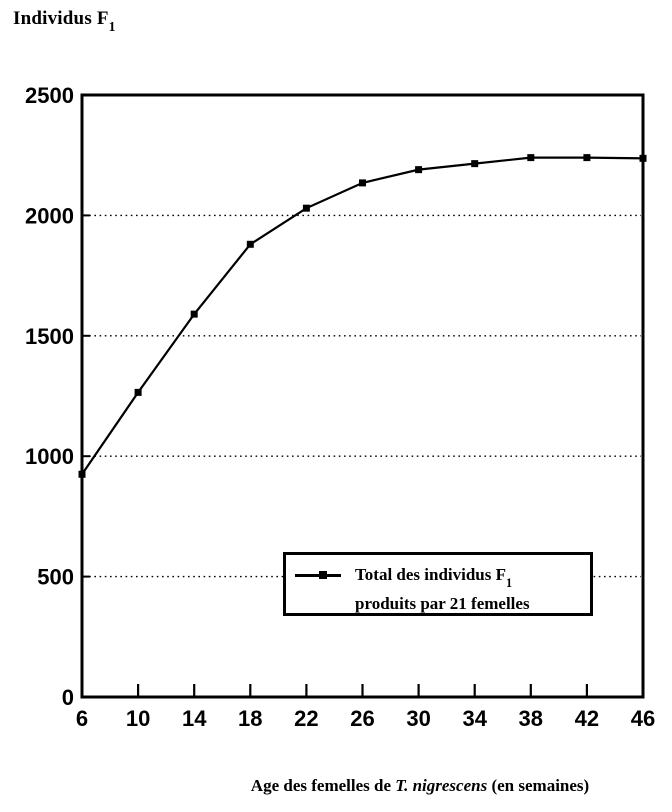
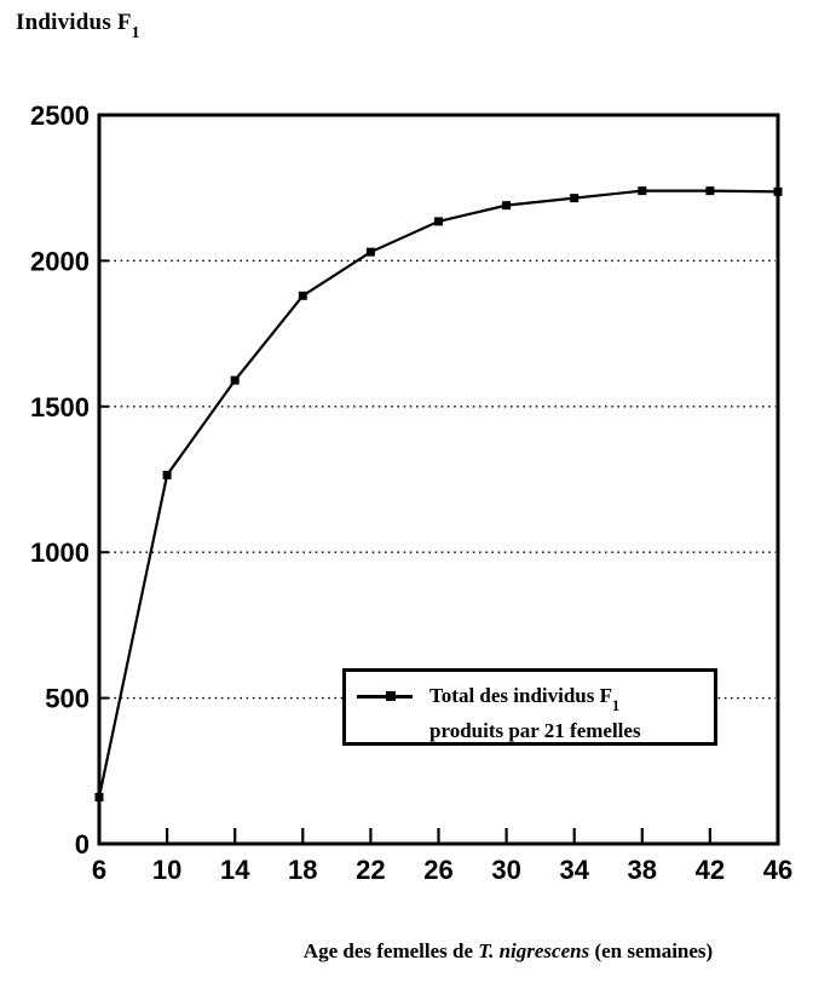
6: 920 -> 160
